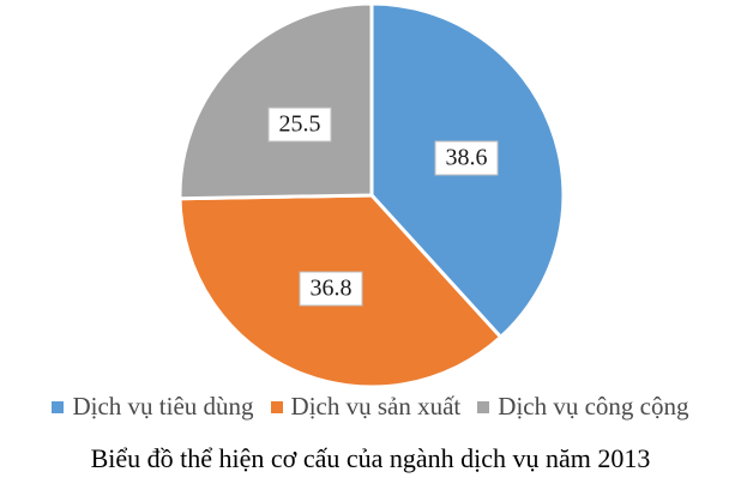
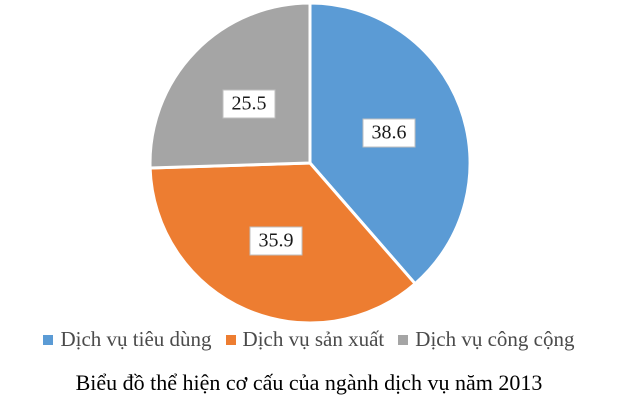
Dịch vụ sản xuất: 36.8 -> 35.9
